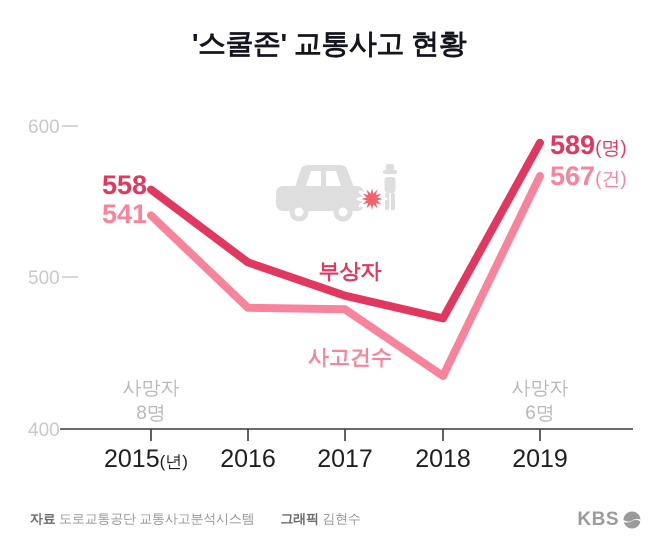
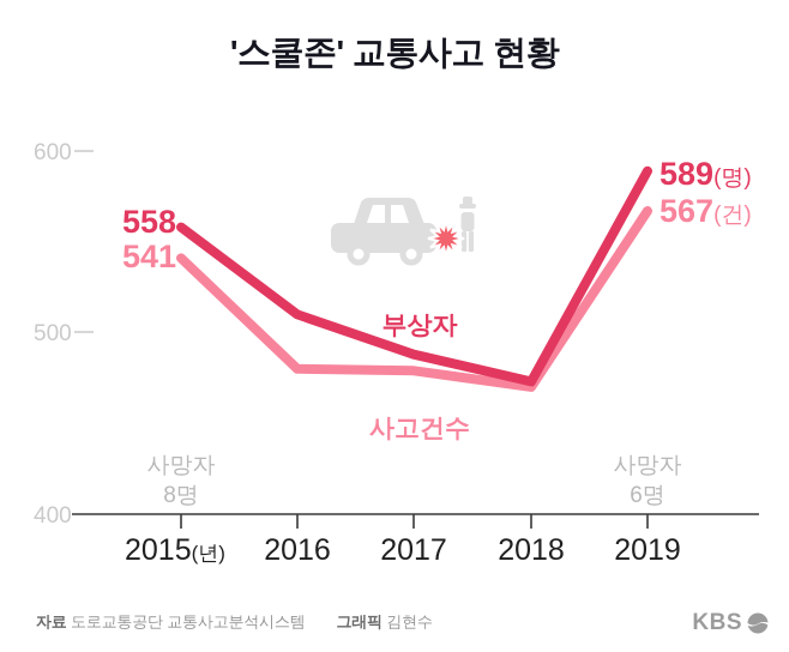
사고건수/2018: 435 -> 470
